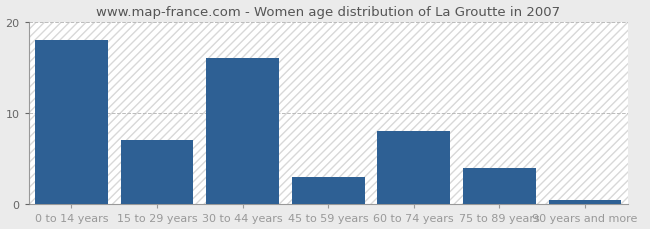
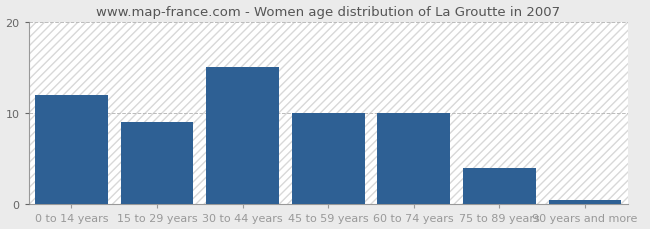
0 to 14 years: 18.0 -> 12.0
15 to 29 years: 7.0 -> 9.0
30 to 44 years: 16.0 -> 15.0
45 to 59 years: 3.0 -> 10.0
60 to 74 years: 8.0 -> 10.0
